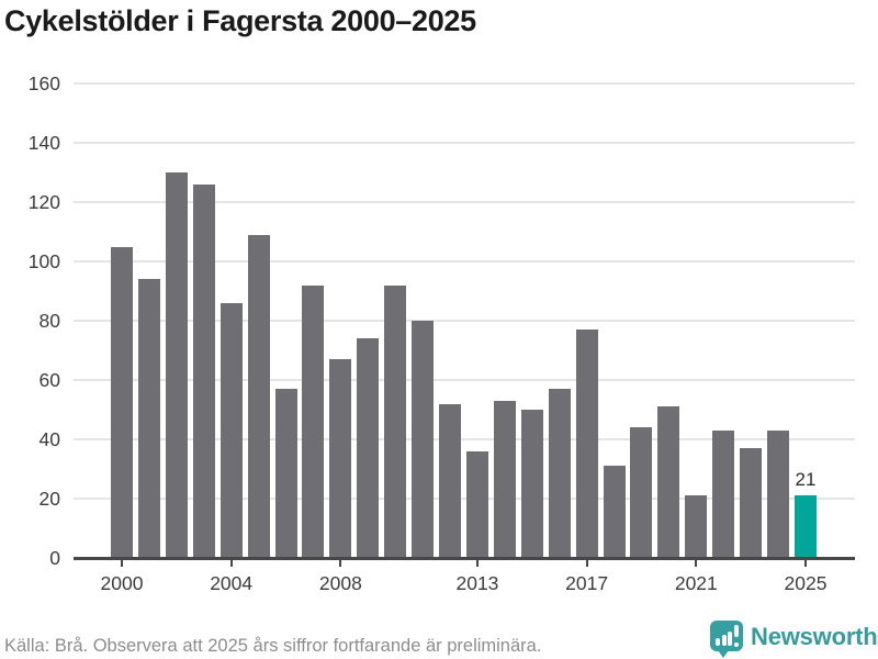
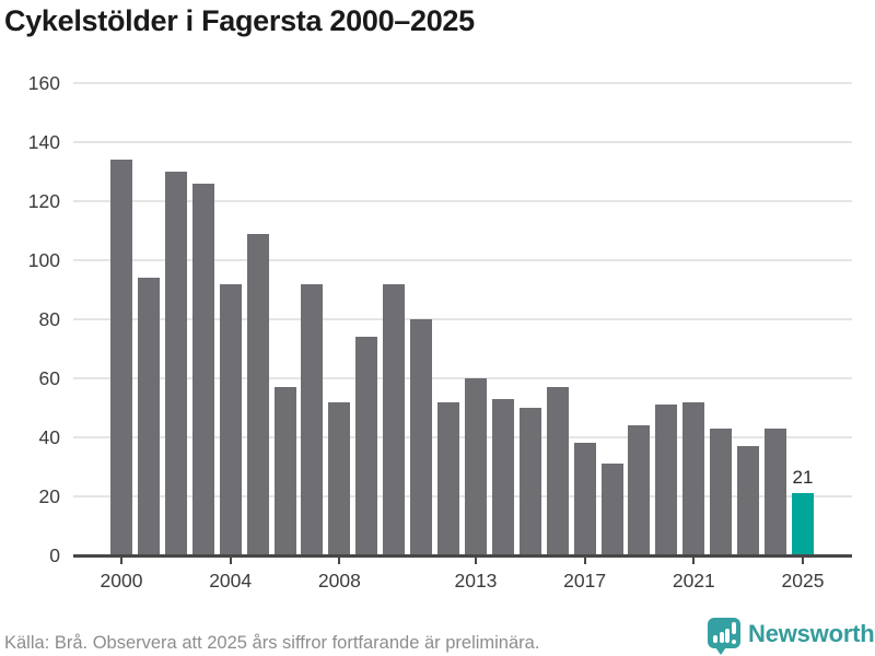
2000: 105 -> 134
2004: 86 -> 92
2008: 67 -> 52
2013: 36 -> 60
2017: 77 -> 38
2021: 21 -> 52
